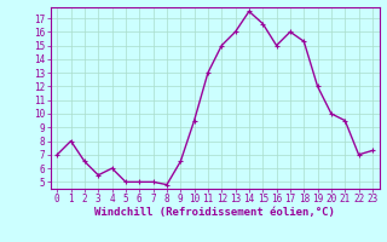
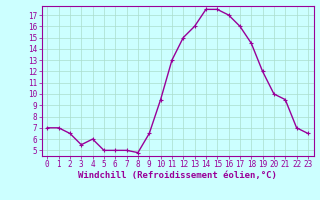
1: 8.0 -> 7.0
15: 16.6 -> 17.5
16: 15.0 -> 17.0
18: 15.3 -> 14.5
23: 7.3 -> 6.5
